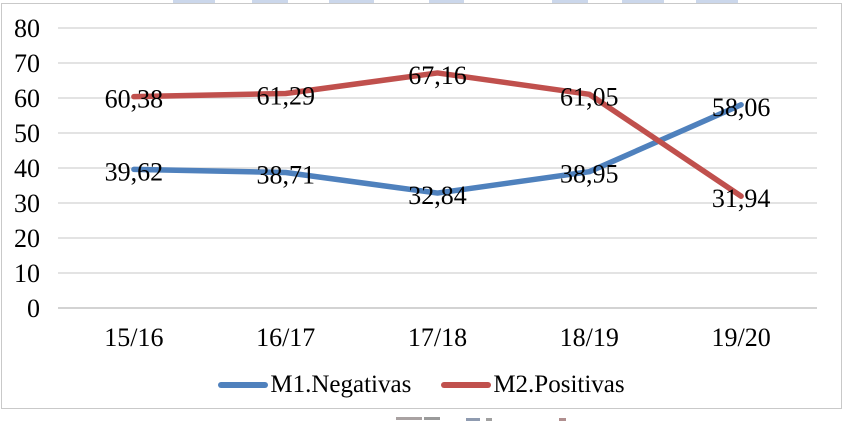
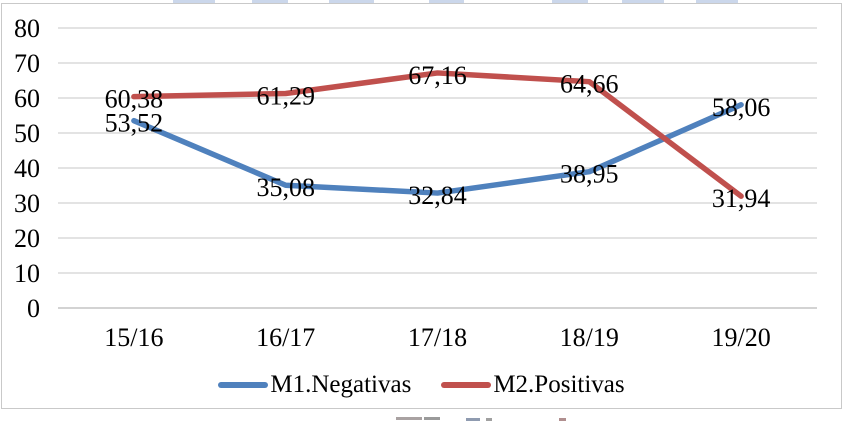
M1.Negativas/15/16: 39,62 -> 53,52
M1.Negativas/16/17: 38,71 -> 35,08
M2.Positivas/18/19: 61,05 -> 64,66
